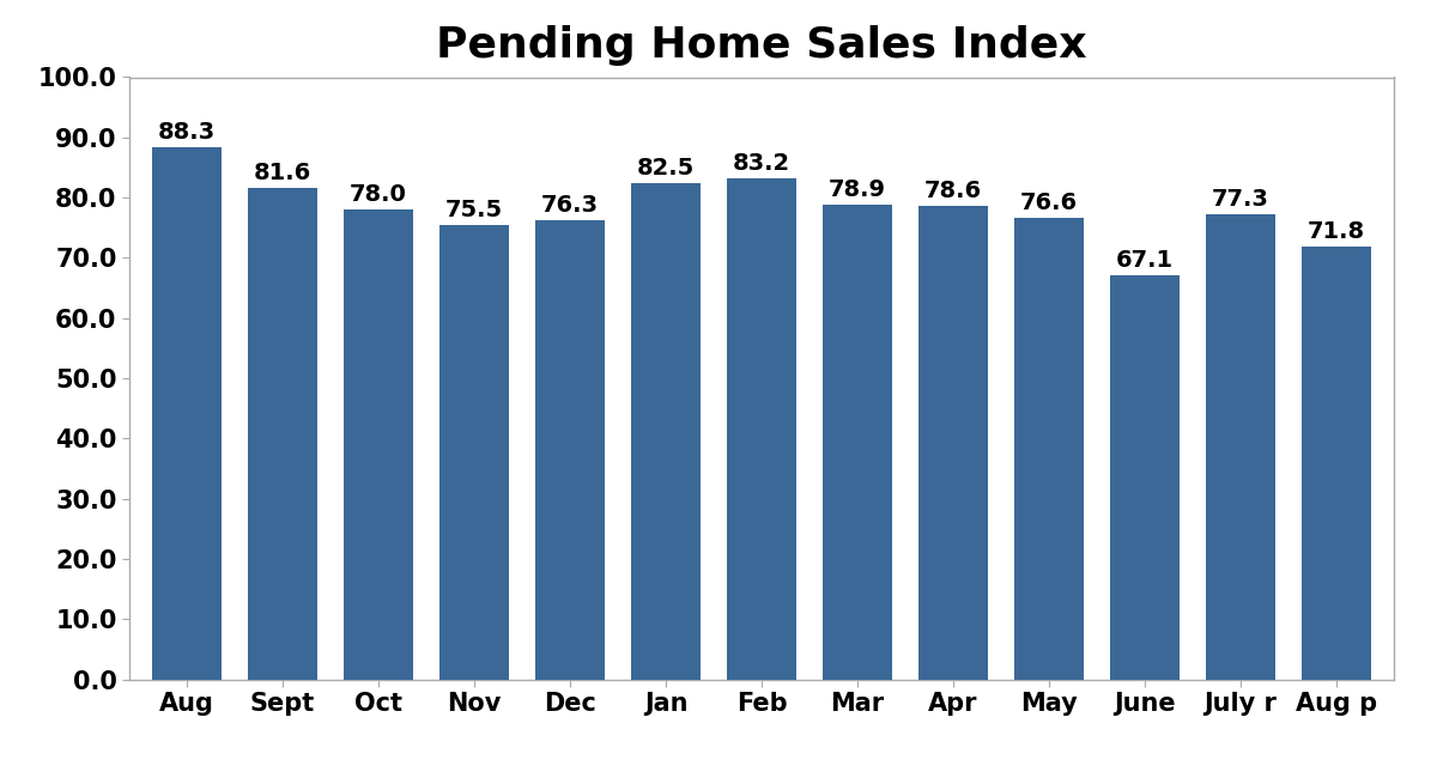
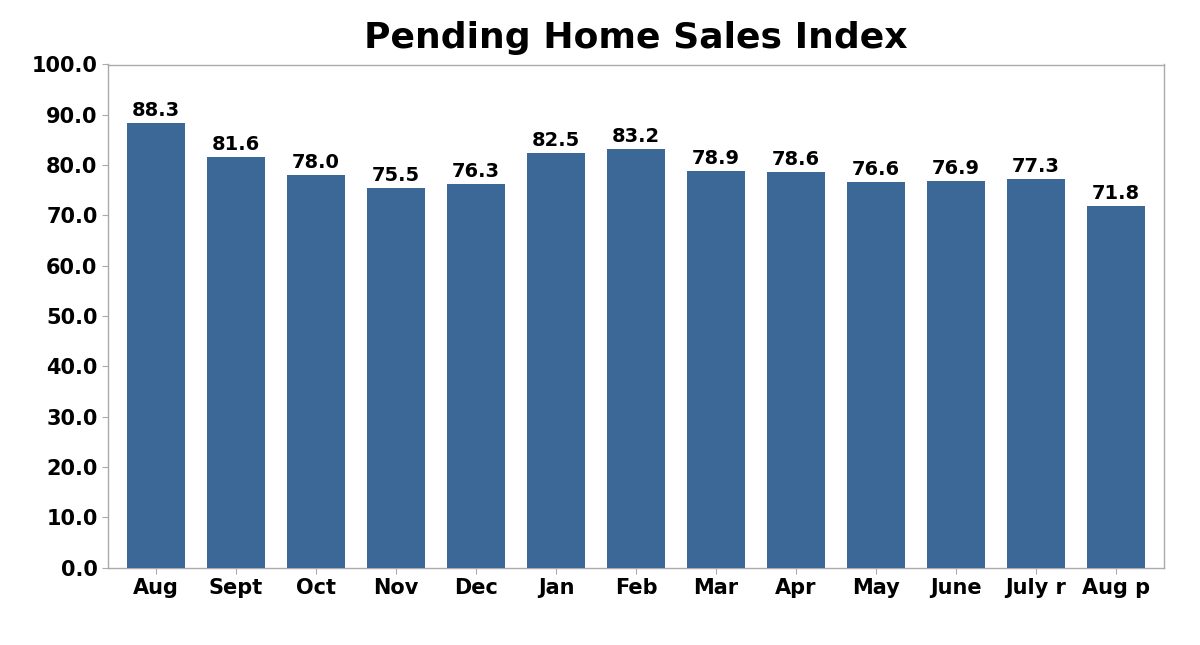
June: 67.1 -> 76.9
